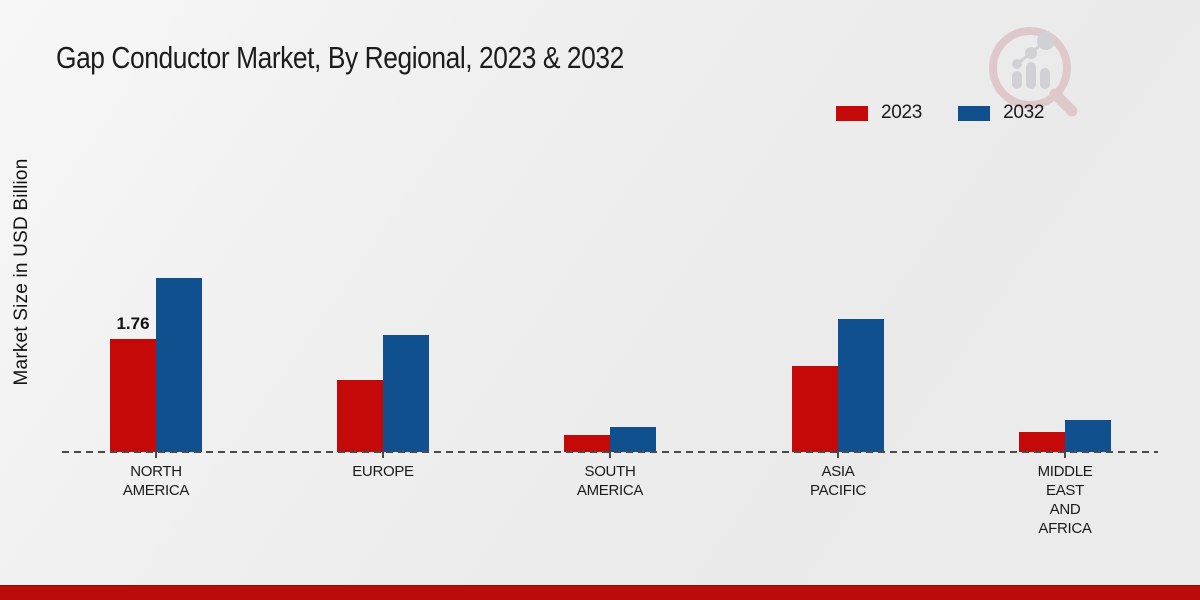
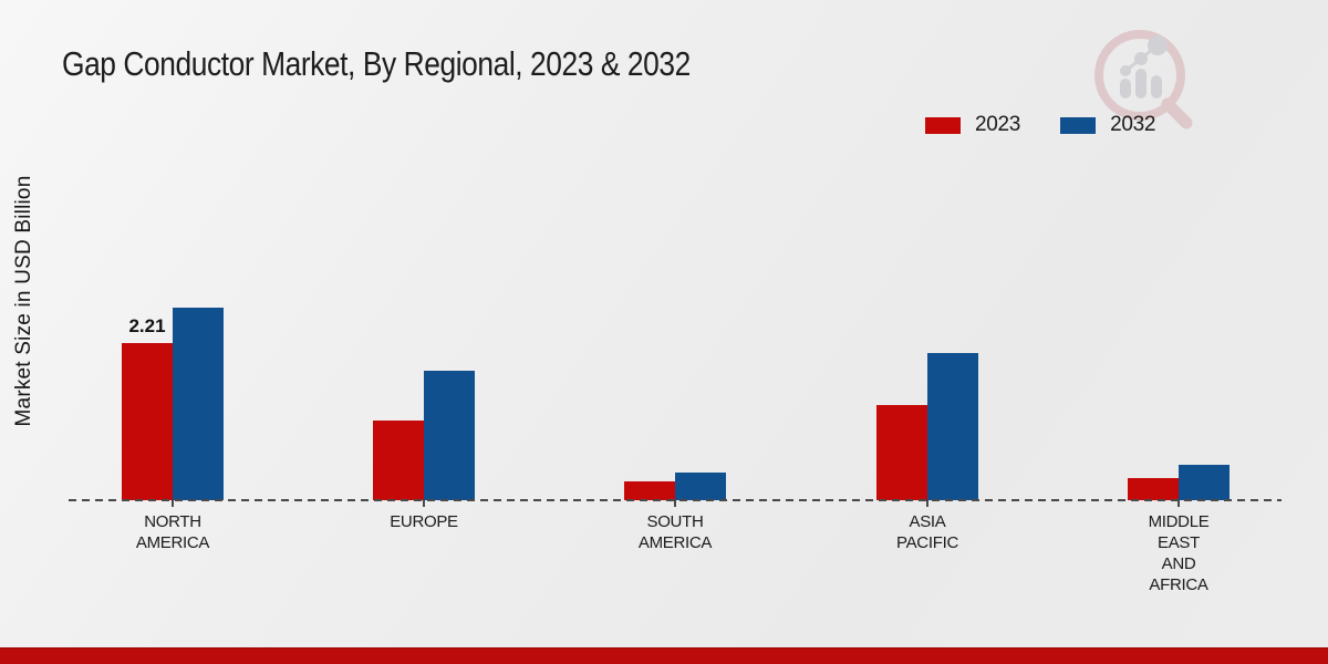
2023/NORTH AMERICA: 1.76 -> 2.21
